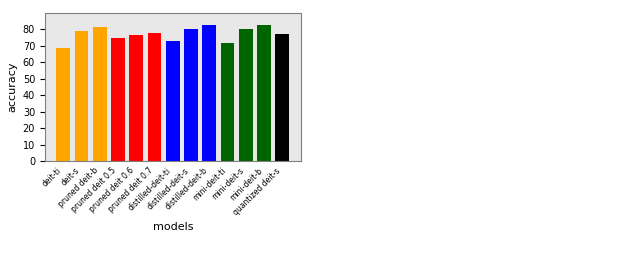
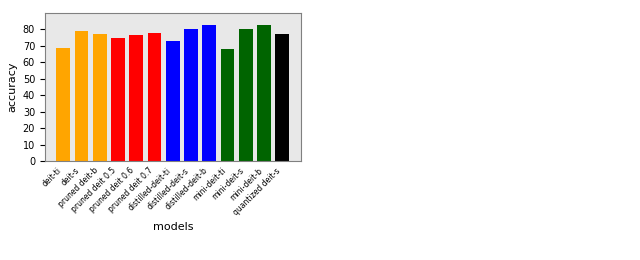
pruned deit-b: 81 -> 77
mini-deit-ti: 72 -> 68
